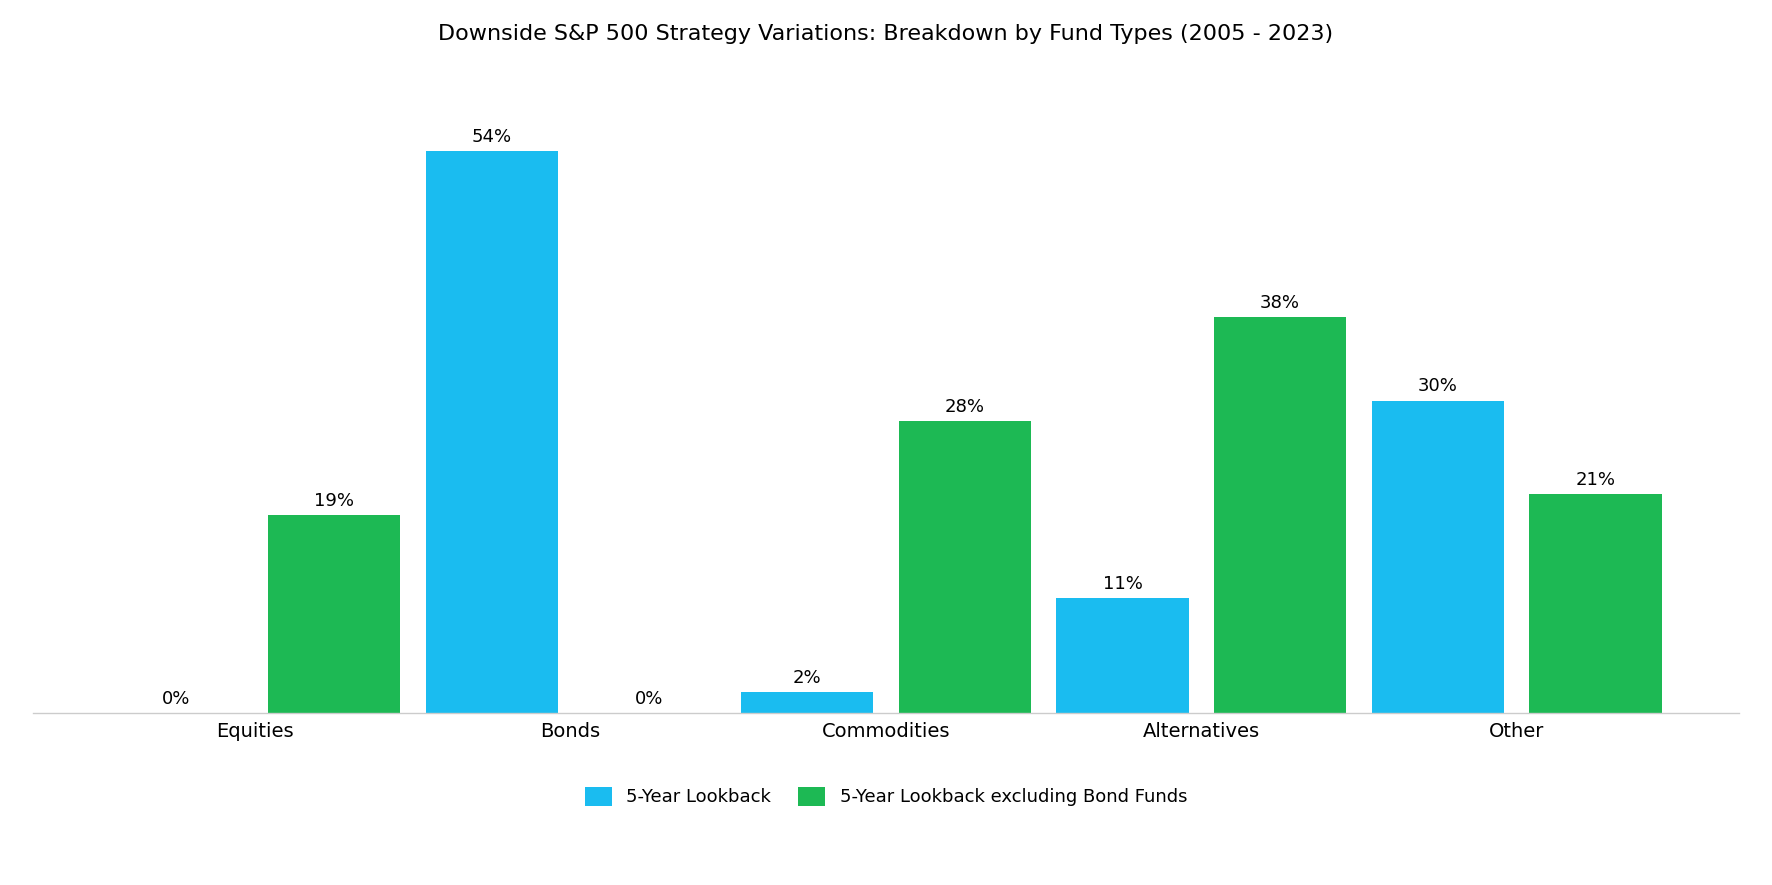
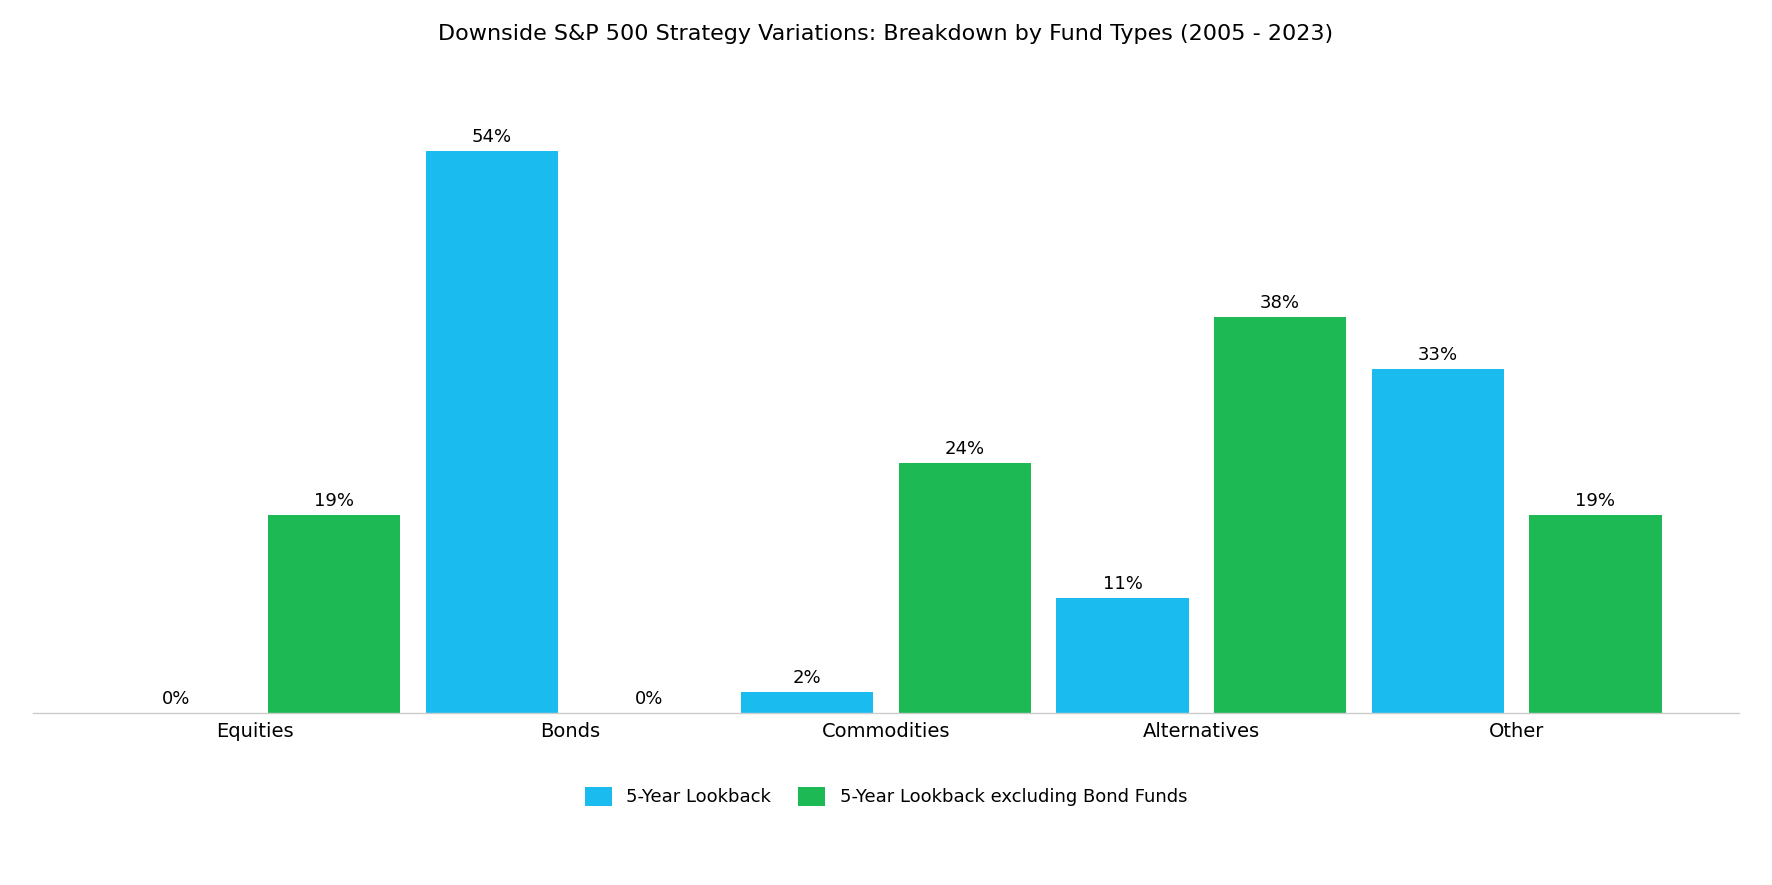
5-Year Lookback excluding Bond Funds/Commodities: 28% -> 24%
5-Year Lookback/Other: 30% -> 33%
5-Year Lookback excluding Bond Funds/Other: 21% -> 19%
